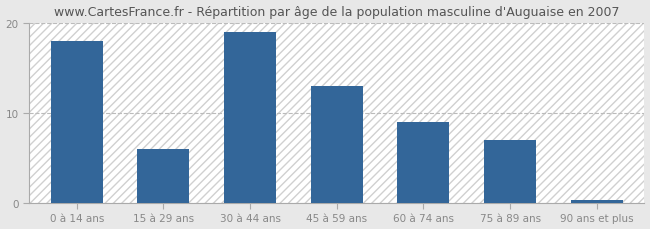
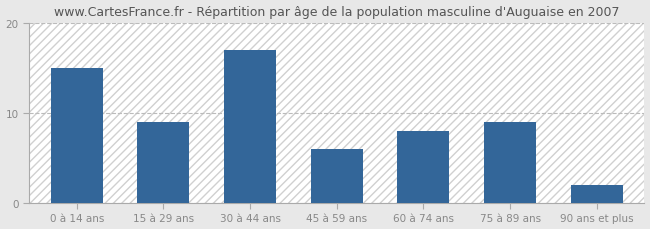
0 à 14 ans: 18.0 -> 15.0
15 à 29 ans: 6.0 -> 9.0
30 à 44 ans: 19.0 -> 17.0
45 à 59 ans: 13.0 -> 6.0
60 à 74 ans: 9.0 -> 8.0
75 à 89 ans: 7.0 -> 9.0
90 ans et plus: 0.3 -> 2.0
